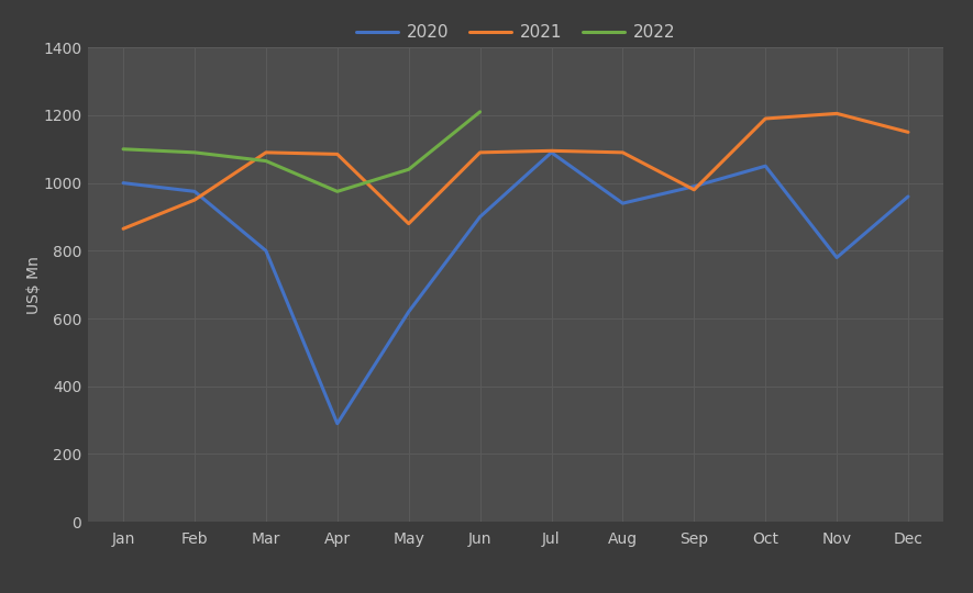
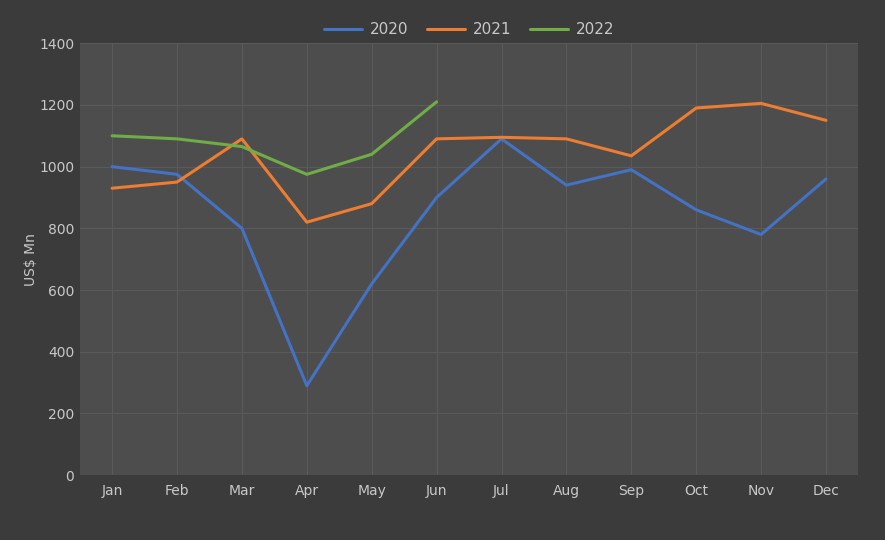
2021/Jan: 865 -> 930
2021/Apr: 1085 -> 820
2021/Sep: 980 -> 1035
2020/Oct: 1050 -> 860
